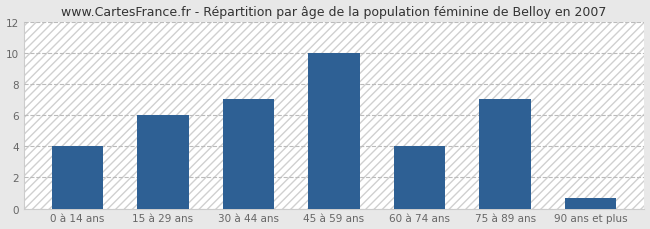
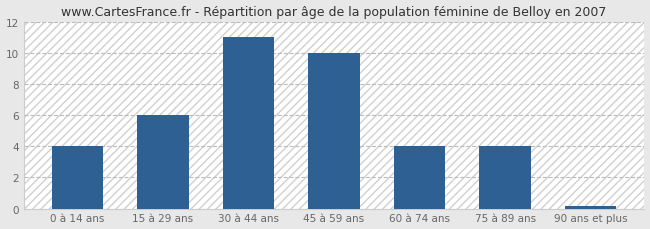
30 à 44 ans: 7.0 -> 11.0
75 à 89 ans: 7.0 -> 4.0
90 ans et plus: 0.7 -> 0.1
